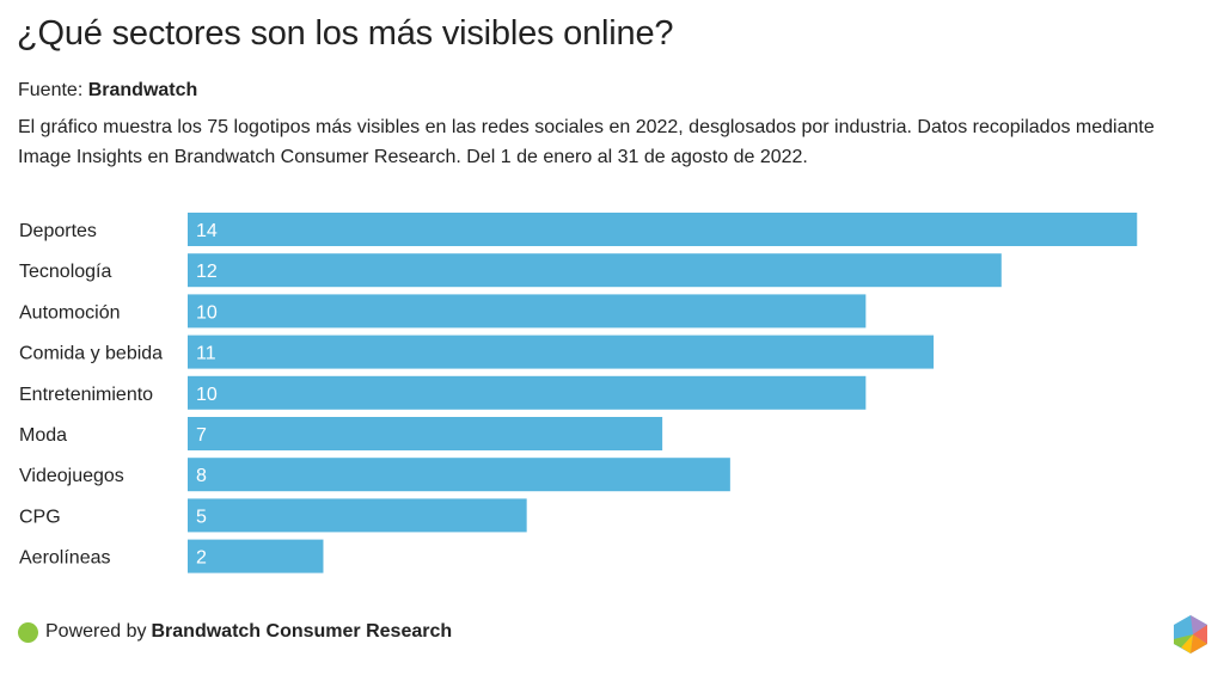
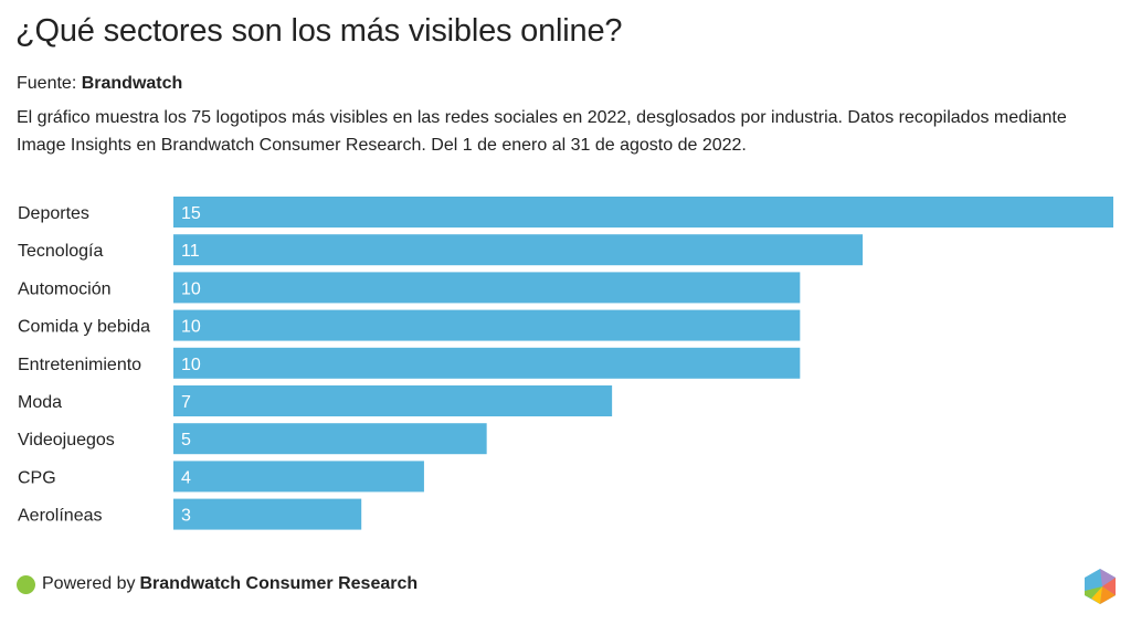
Deportes: 14 -> 15
Tecnología: 12 -> 11
Comida y bebida: 11 -> 10
Videojuegos: 8 -> 5
CPG: 5 -> 4
Aerolíneas: 2 -> 3
